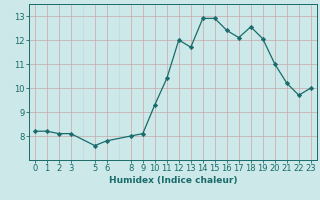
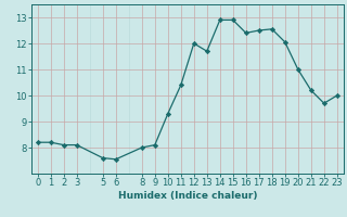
6: 7.80 -> 7.55
17: 12.10 -> 12.50
